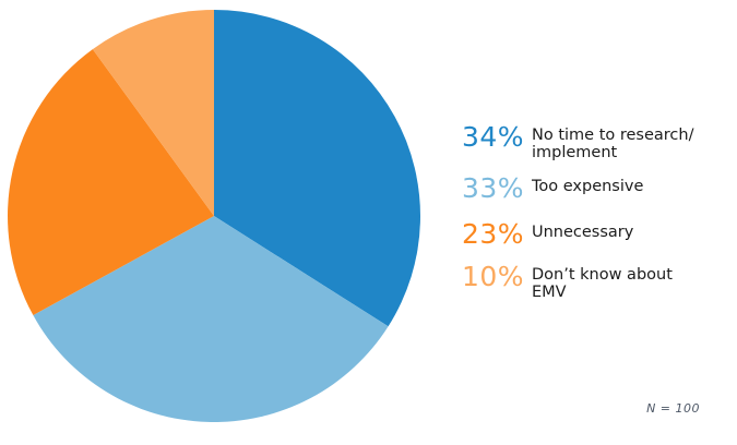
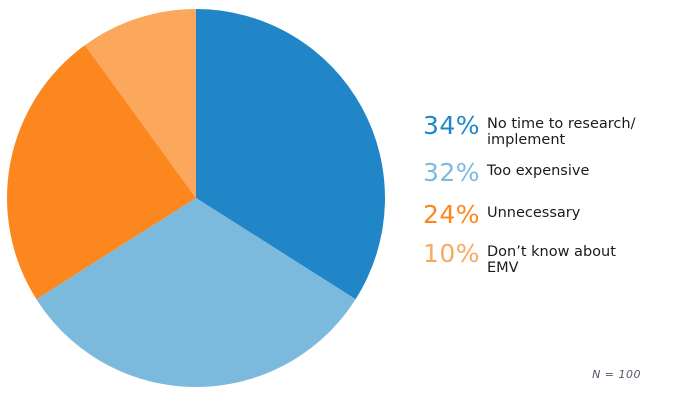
Too expensive: 33% -> 32%
Unnecessary: 23% -> 24%
